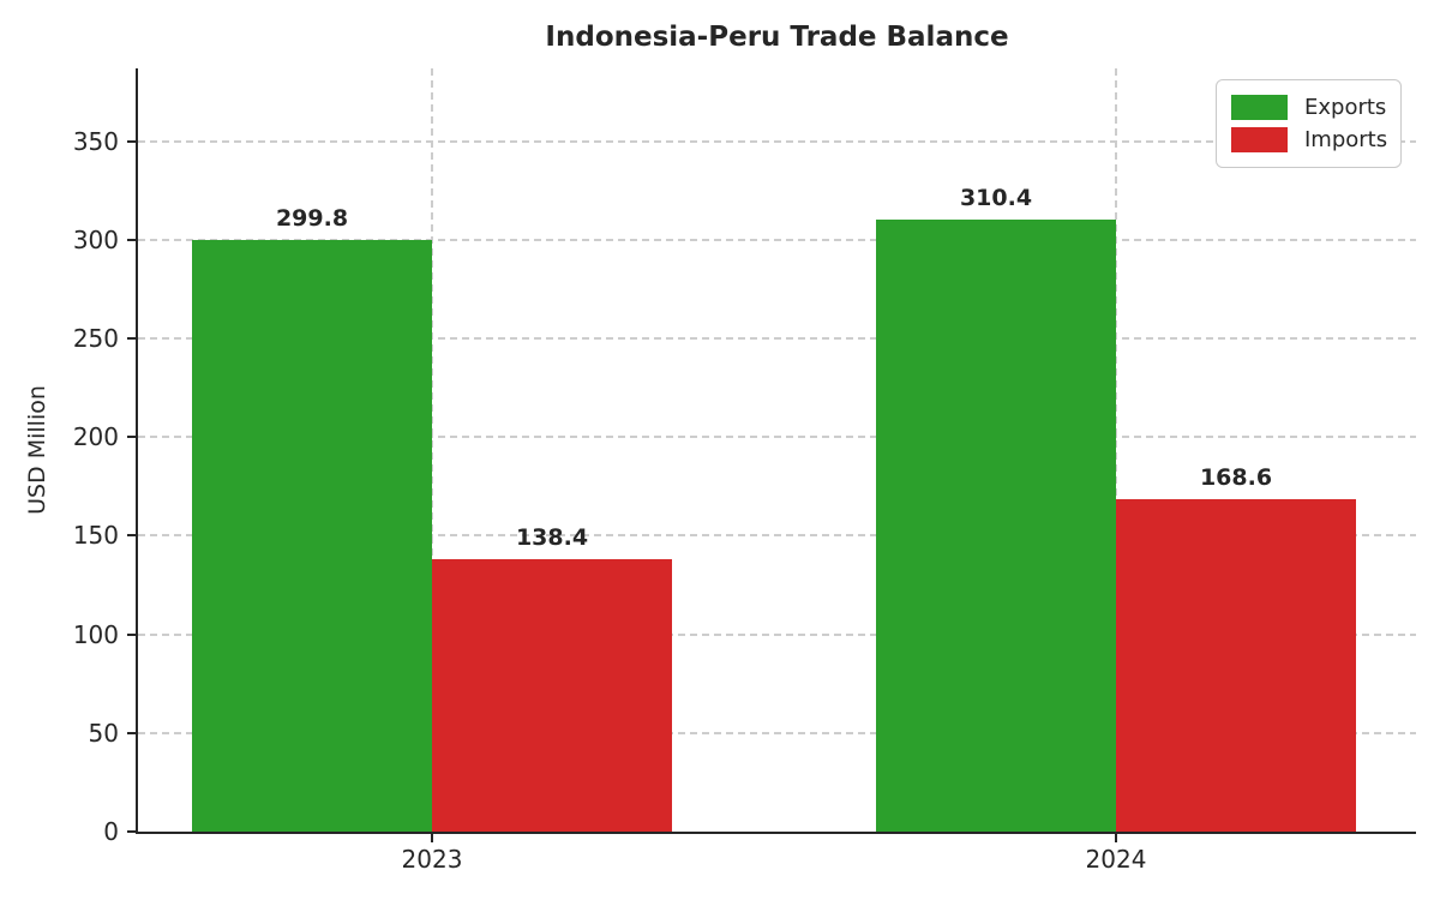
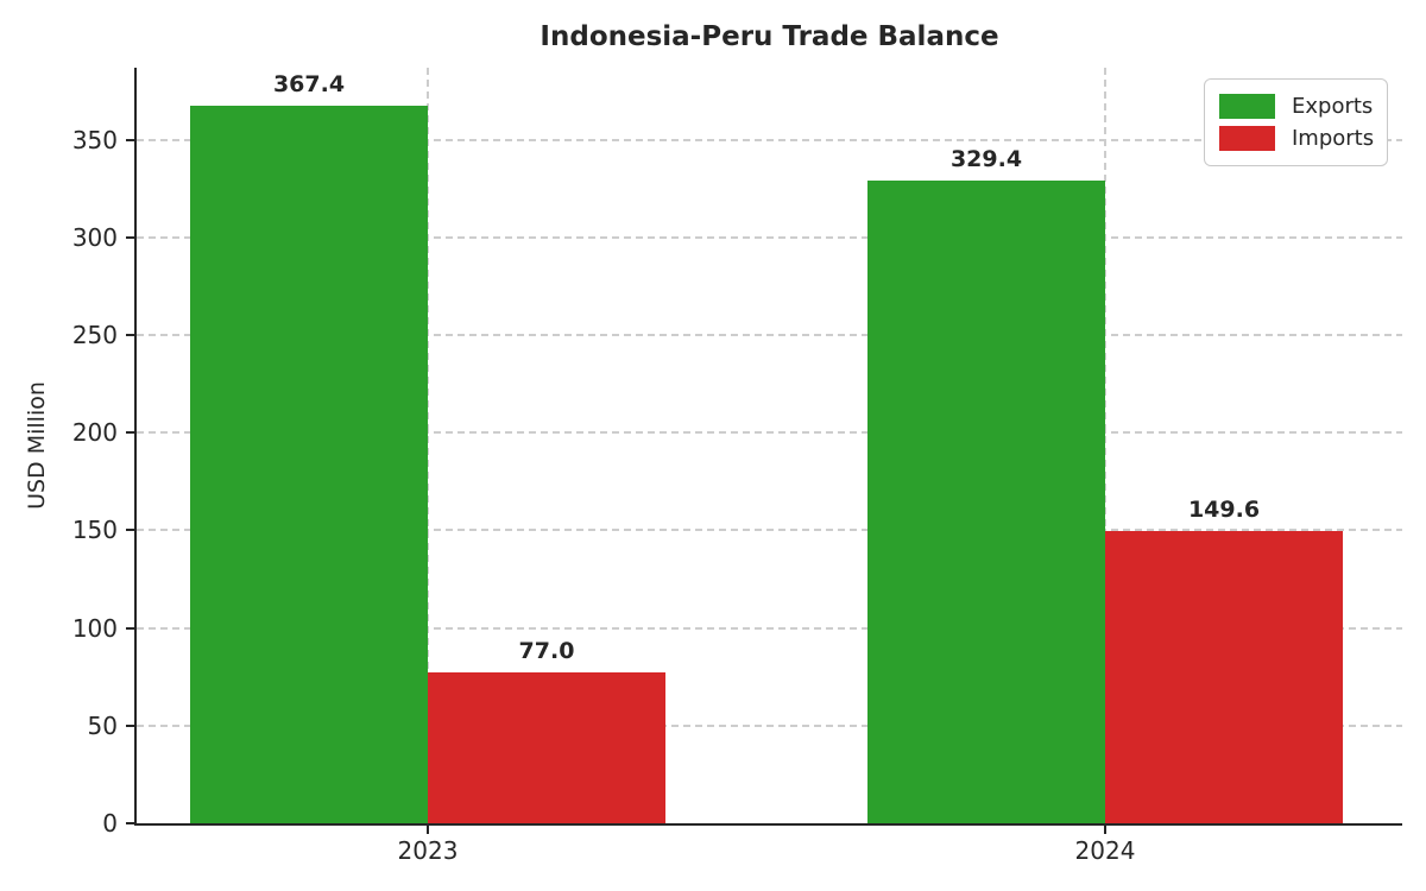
Exports/2023: 299.8 -> 367.4
Imports/2023: 138.4 -> 77.0
Exports/2024: 310.4 -> 329.4
Imports/2024: 168.6 -> 149.6
